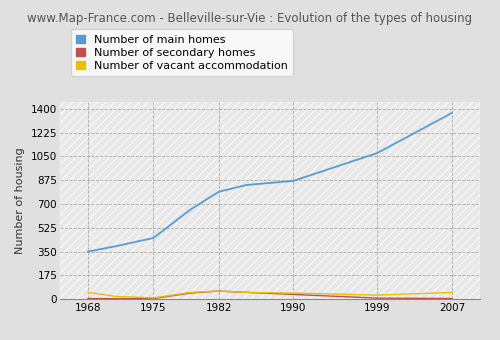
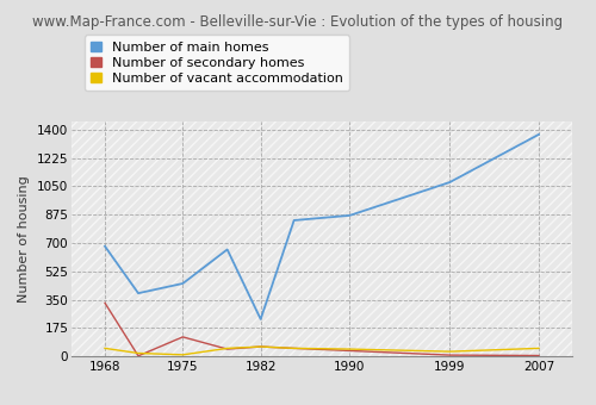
Number of main homes/1968: 350 -> 680
Number of secondary homes/1968: 0 -> 330
Number of secondary homes/1975: 0 -> 120
Number of main homes/1982: 790 -> 230
